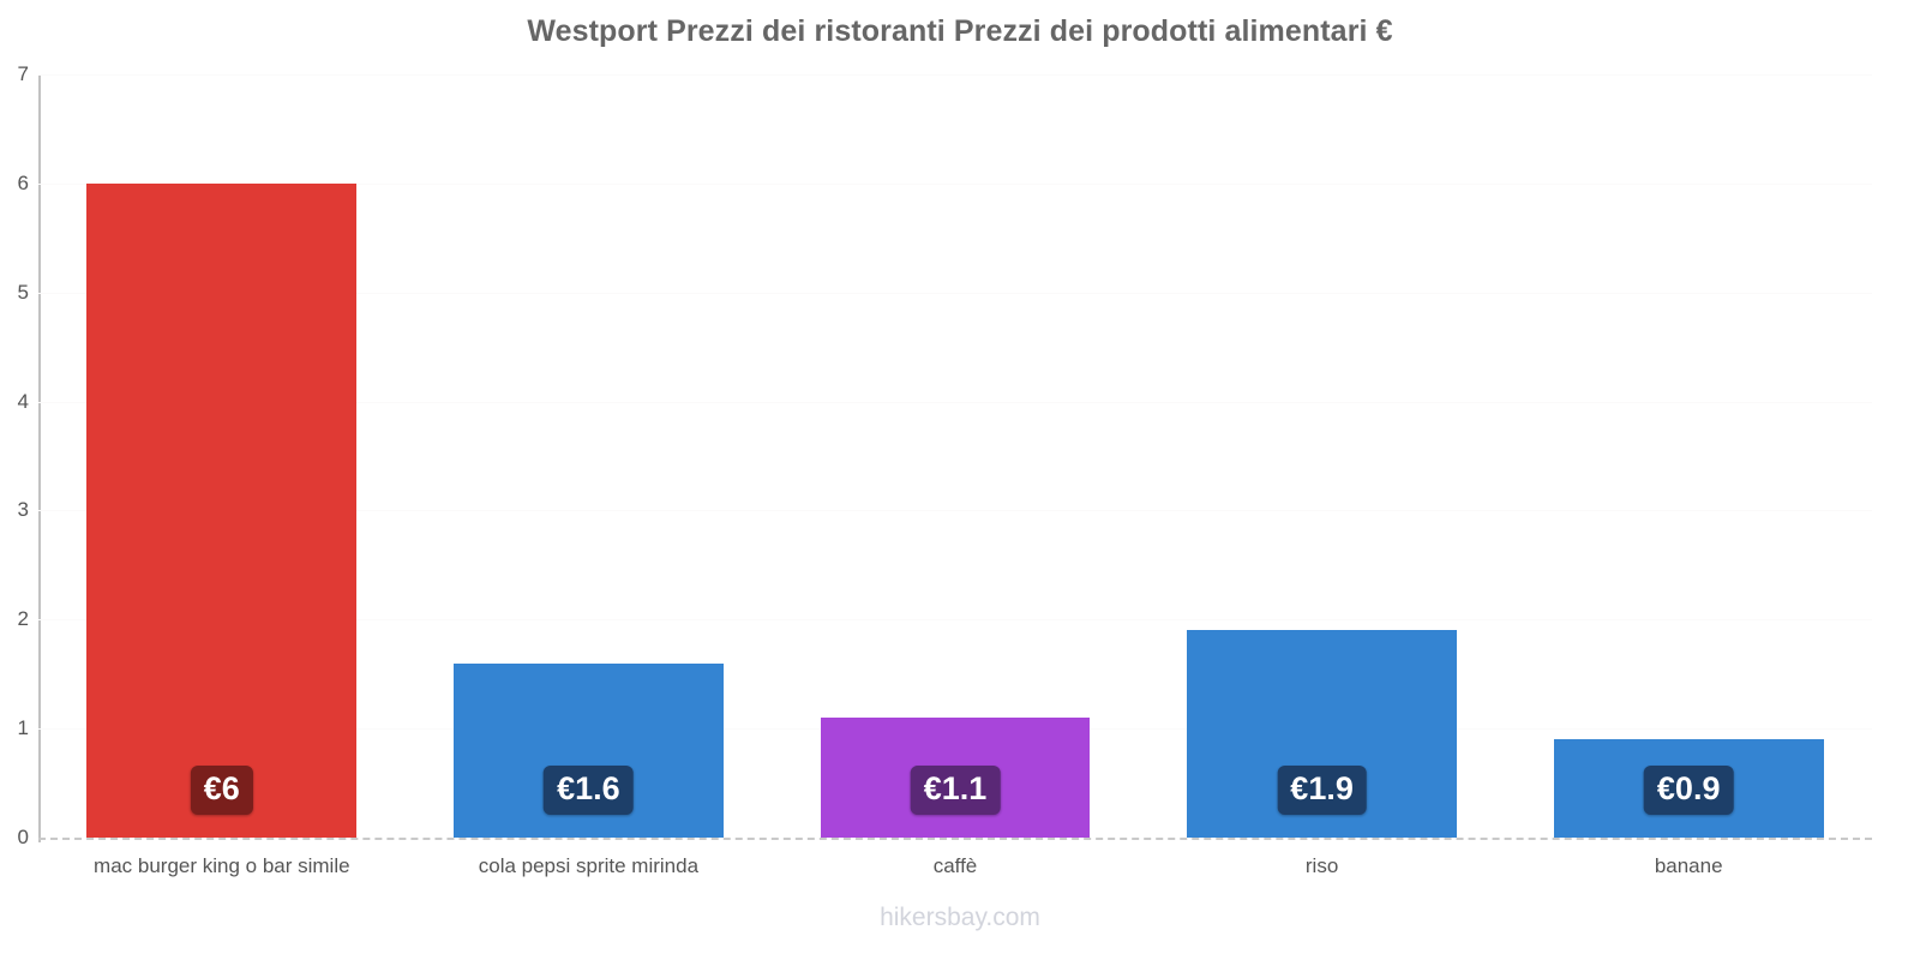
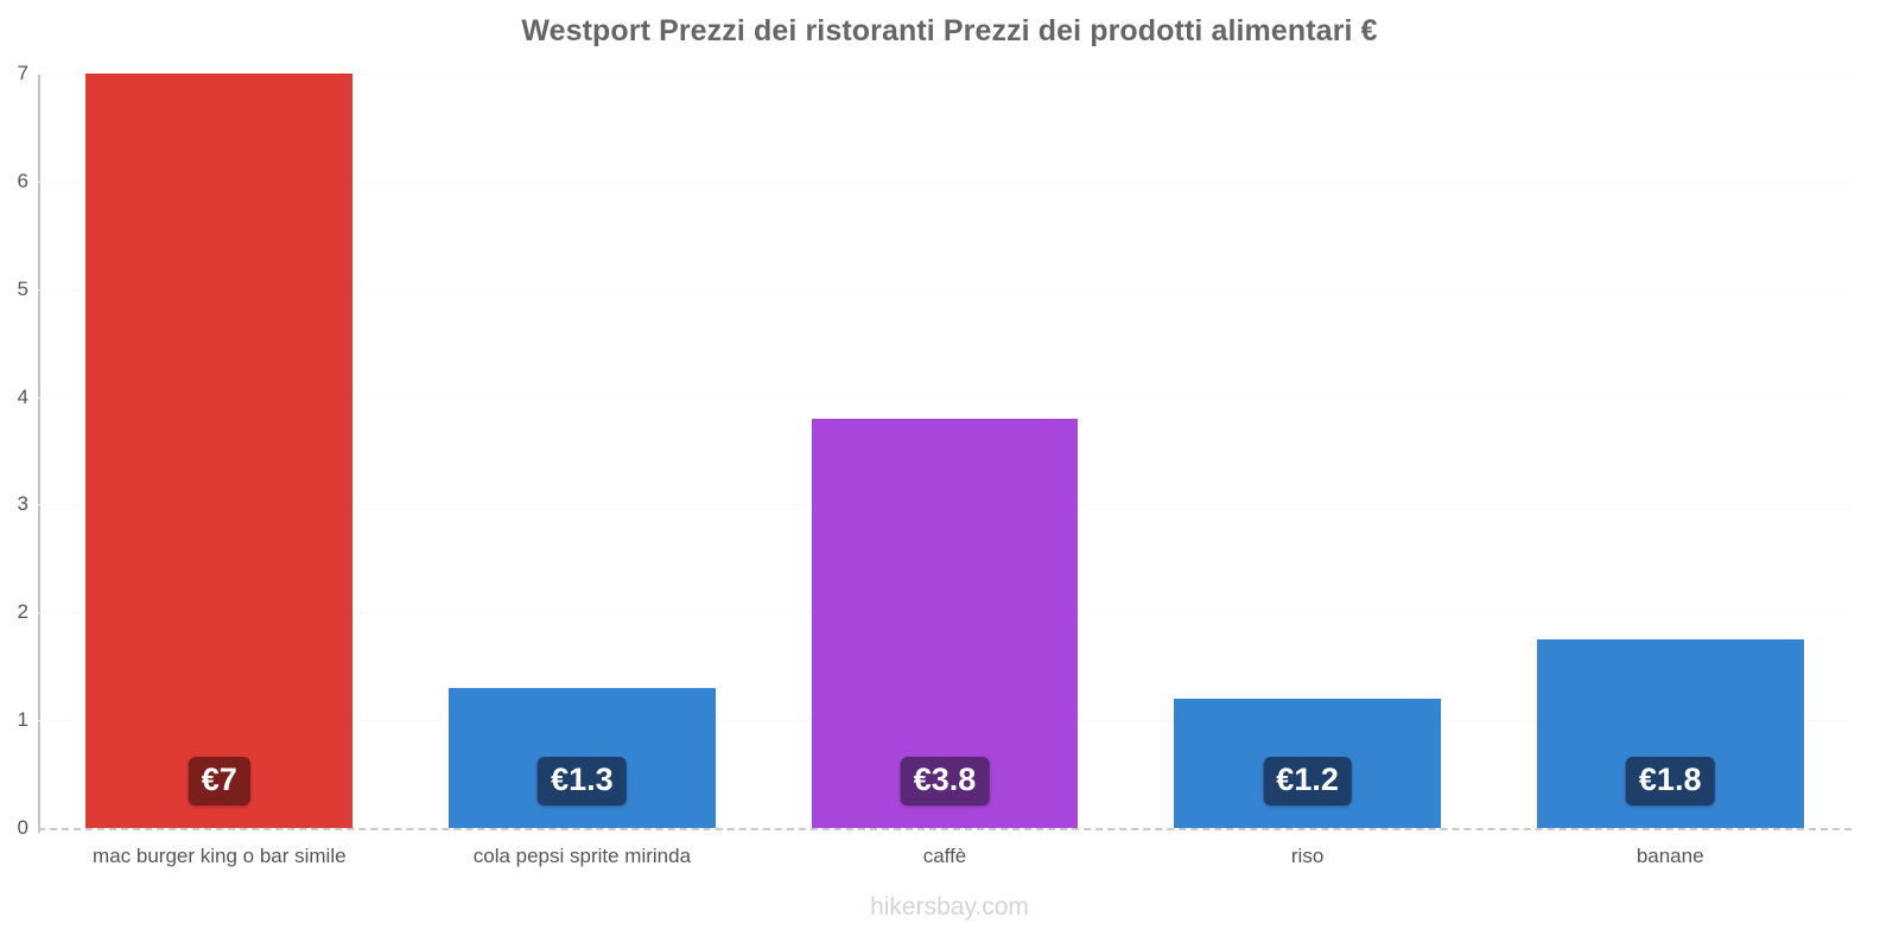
mac burger king o bar simile: €6 -> €7
cola pepsi sprite mirinda: €1.6 -> €1.3
caffè: €1.1 -> €3.8
riso: €1.9 -> €1.2
banane: €0.9 -> €1.8
